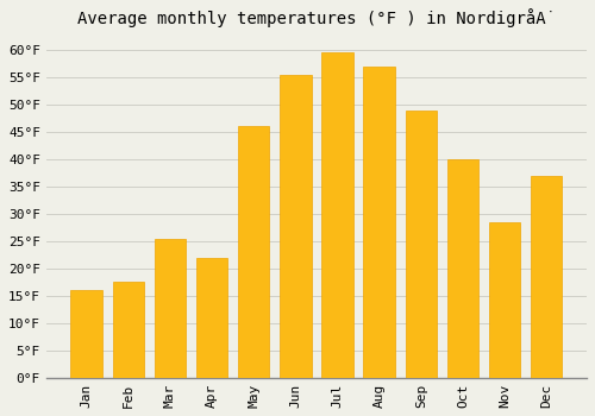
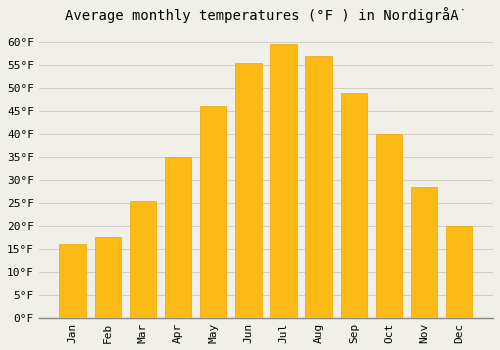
Apr: 22.0°F -> 35.0°F
Dec: 37.0°F -> 20.0°F
